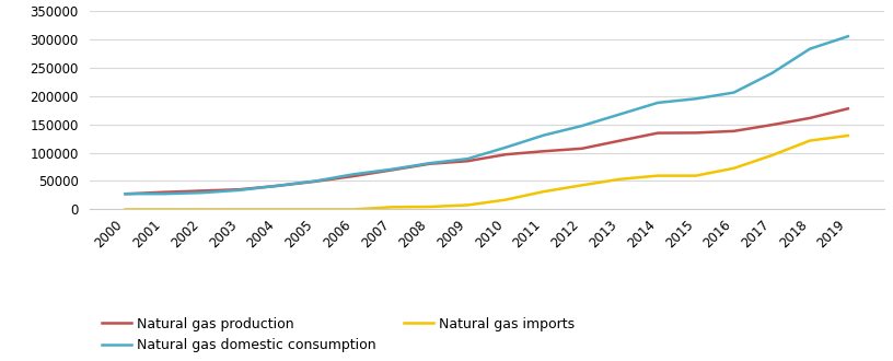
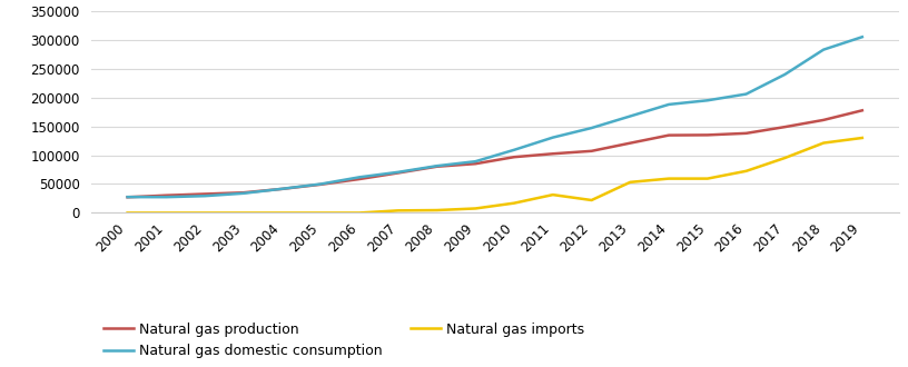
Natural gas imports/2012: 42000 -> 22000
